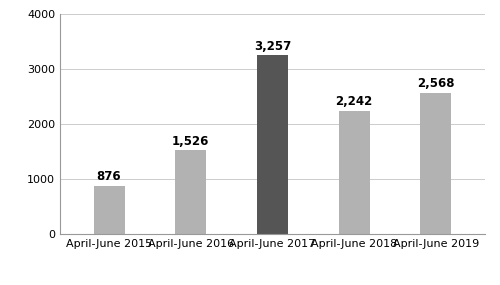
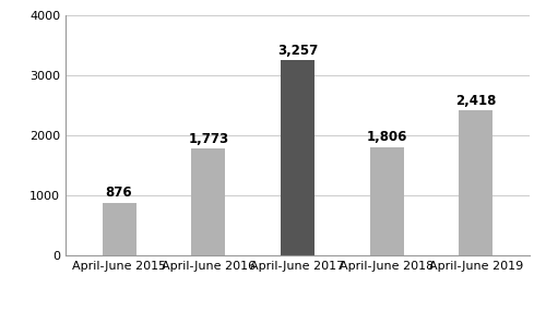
April-June 2016: 1,526 -> 1,773
April-June 2018: 2,242 -> 1,806
April-June 2019: 2,568 -> 2,418
